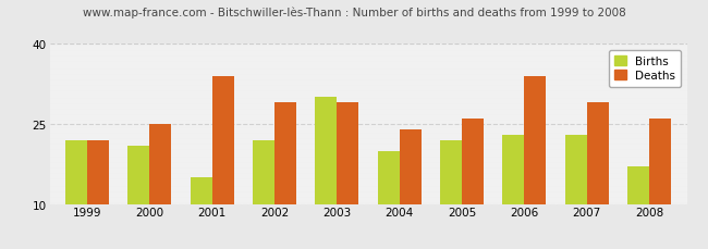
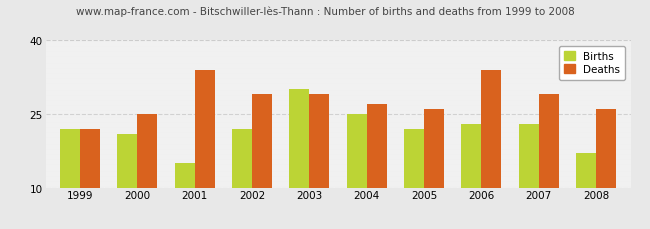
Births/2004: 20 -> 25
Deaths/2004: 24 -> 27
